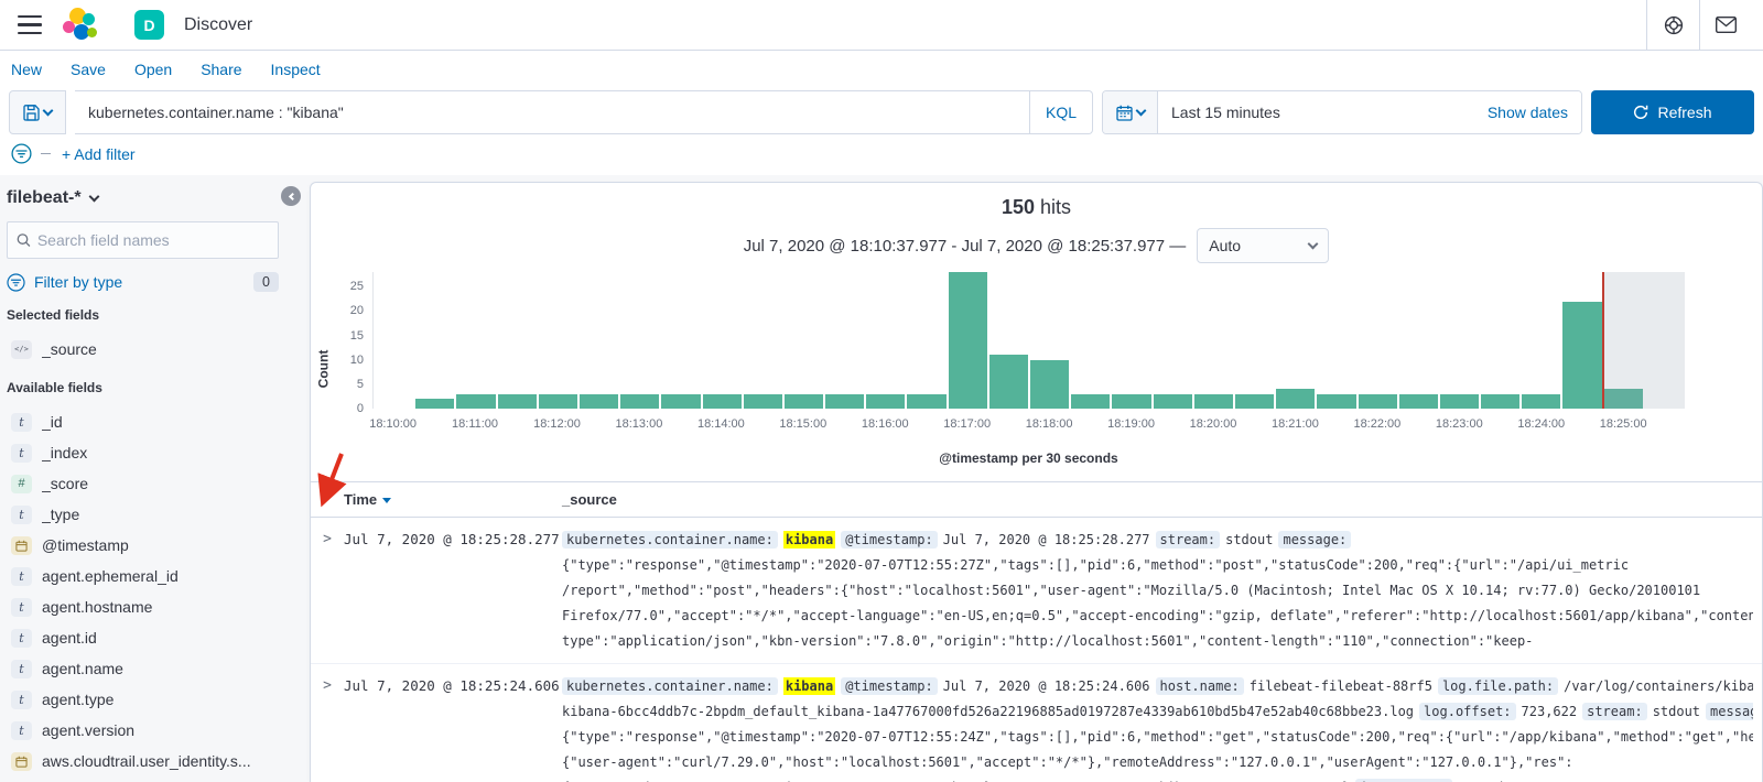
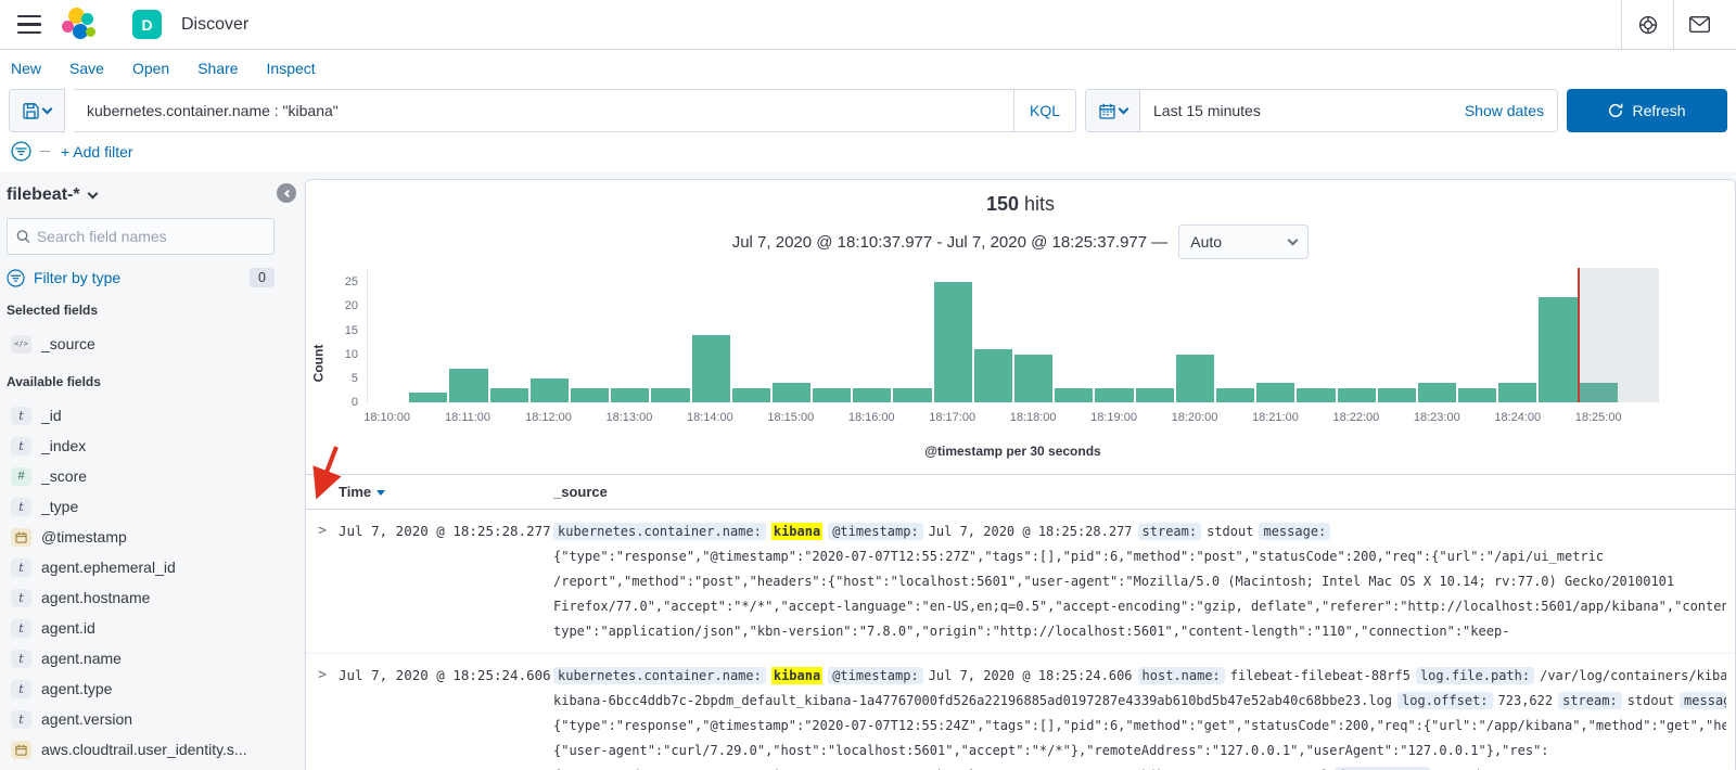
18:11:00: 3 -> 7
18:12:00: 3 -> 5
18:14:00: 3 -> 14
18:15:00: 3 -> 4
18:17:00: 28 -> 25
18:20:00: 3 -> 10
18:23:00: 3 -> 4
18:24:00: 3 -> 4
